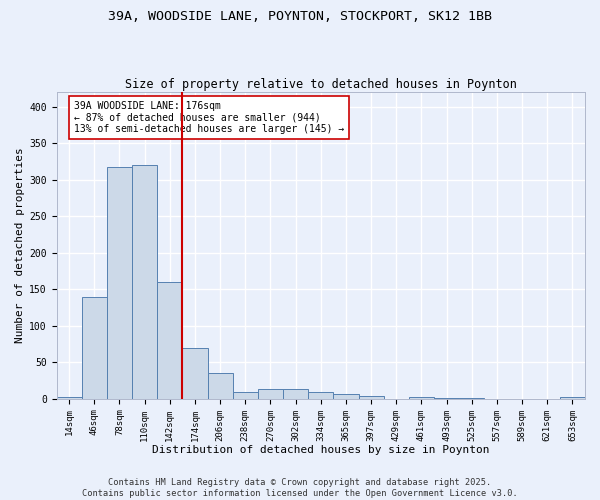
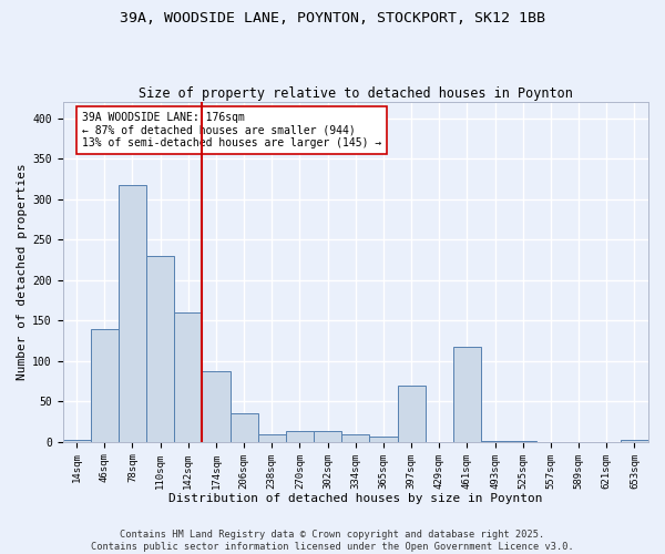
110sqm: 320 -> 230
174sqm: 70 -> 88
397sqm: 4 -> 70
461sqm: 2 -> 118
